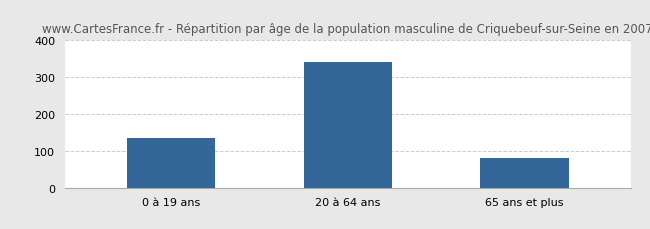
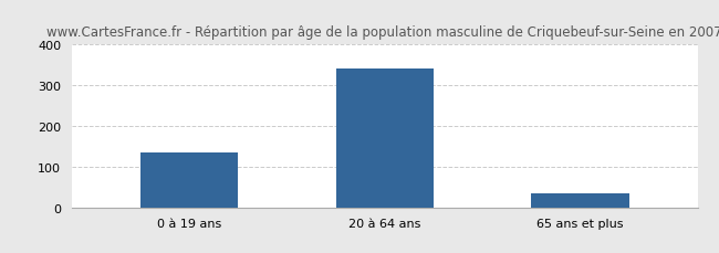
65 ans et plus: 80 -> 35
